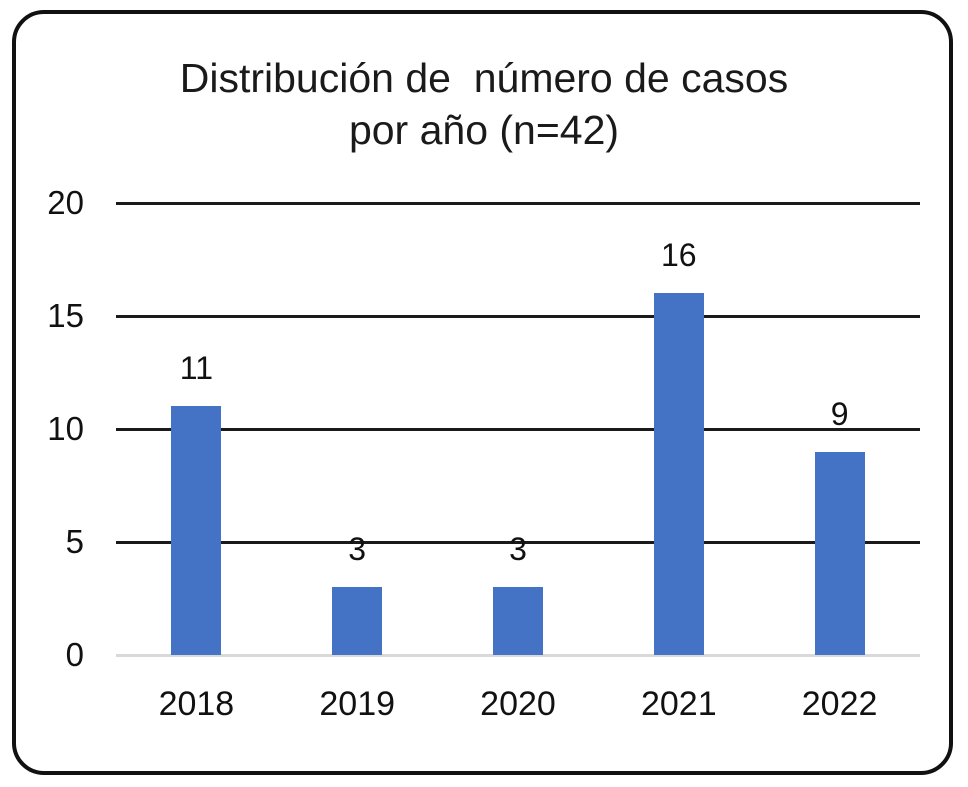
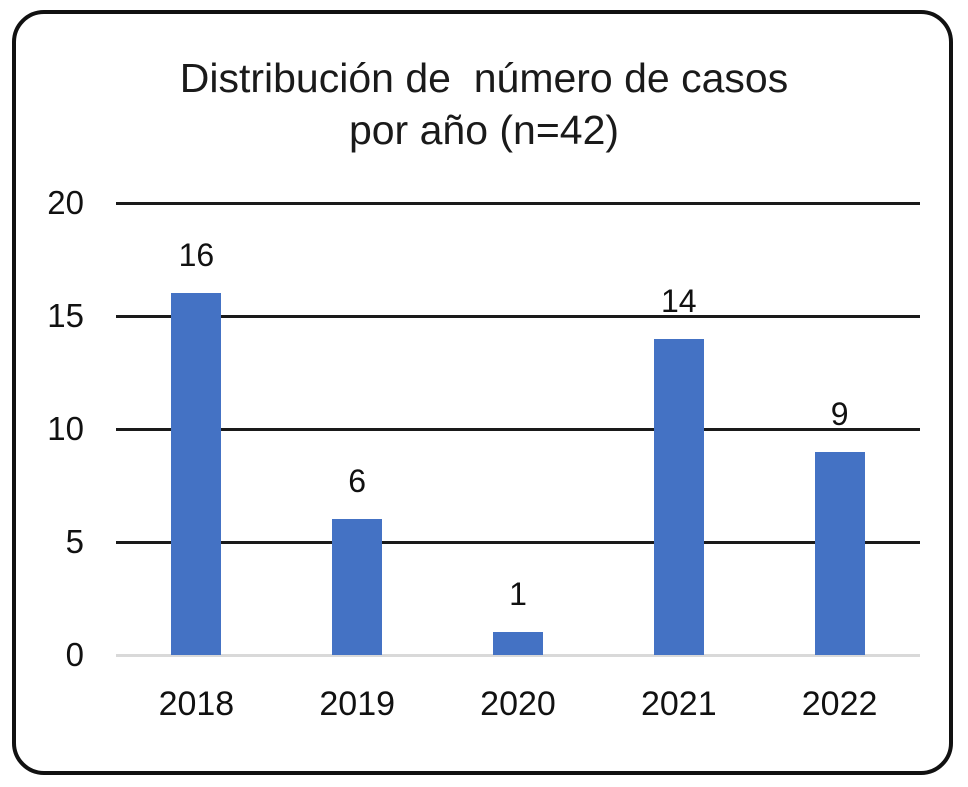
2018: 11 -> 16
2019: 3 -> 6
2020: 3 -> 1
2021: 16 -> 14
